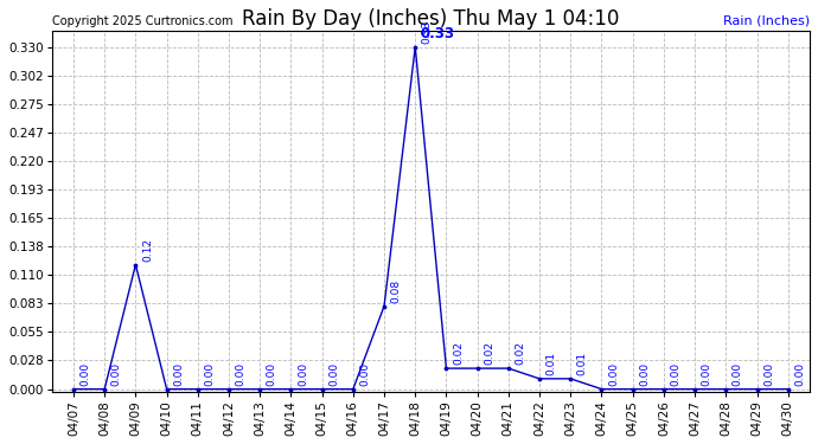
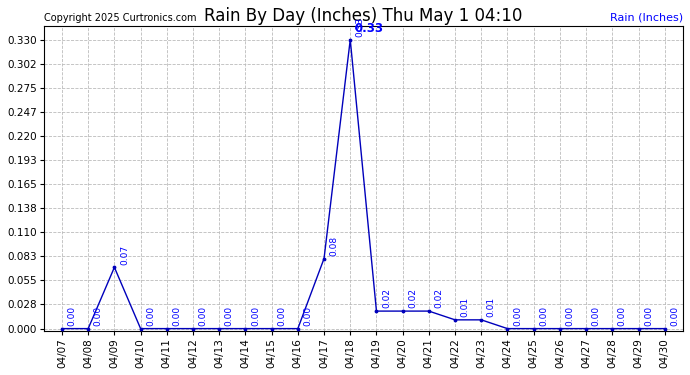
04/09: 0.12 -> 0.07
